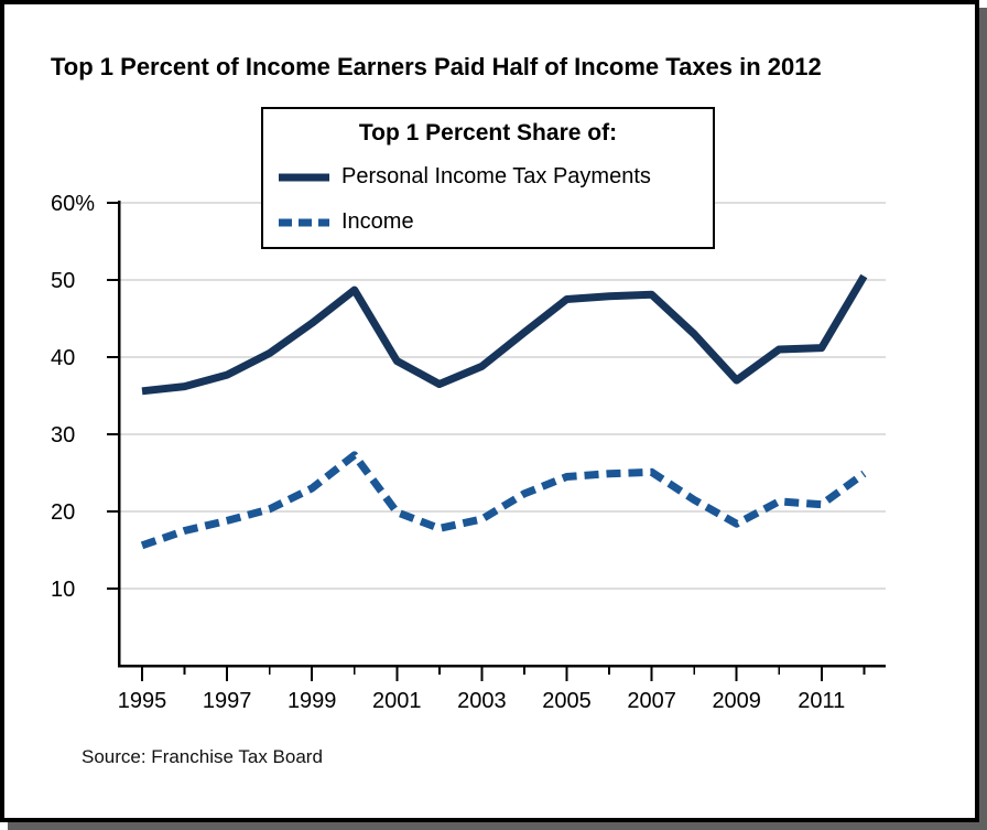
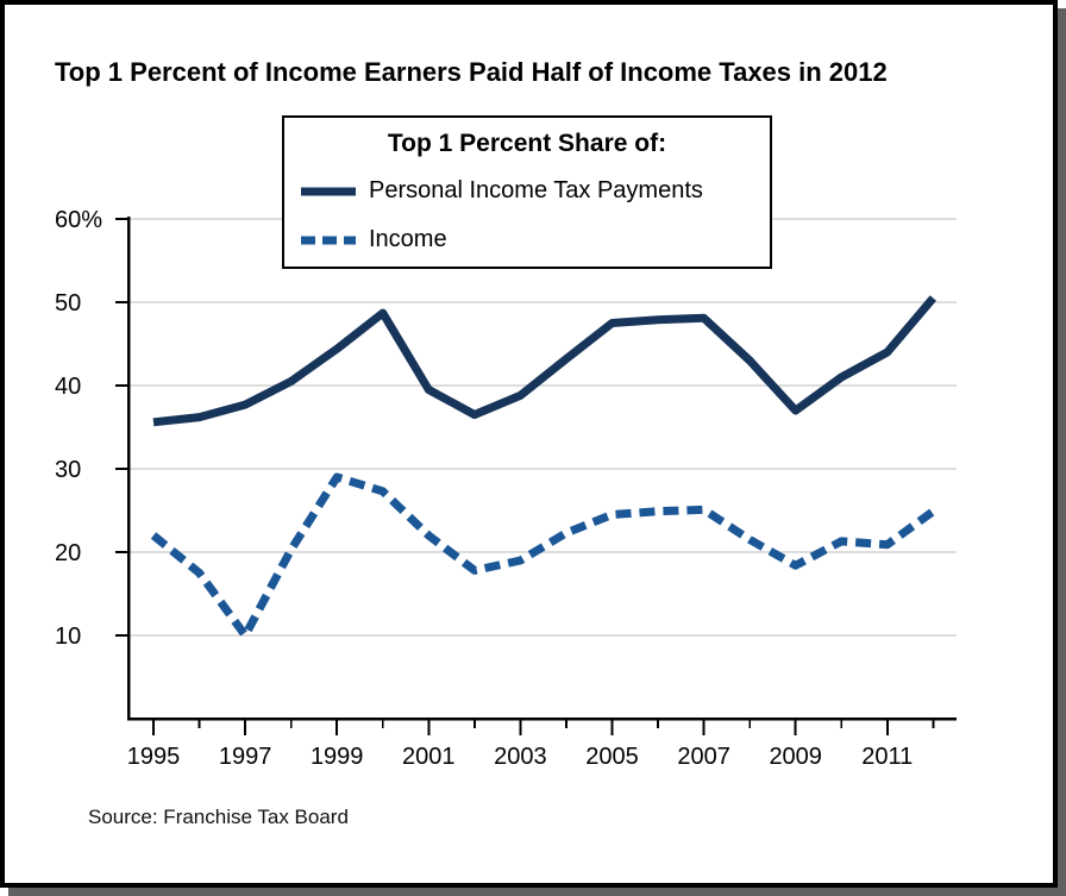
Income/1995: 16% -> 22%
Income/1997: 19% -> 10%
Income/1999: 23% -> 29%
Income/2001: 20% -> 22%
Personal Income Tax Payments/2011: 41% -> 44%
